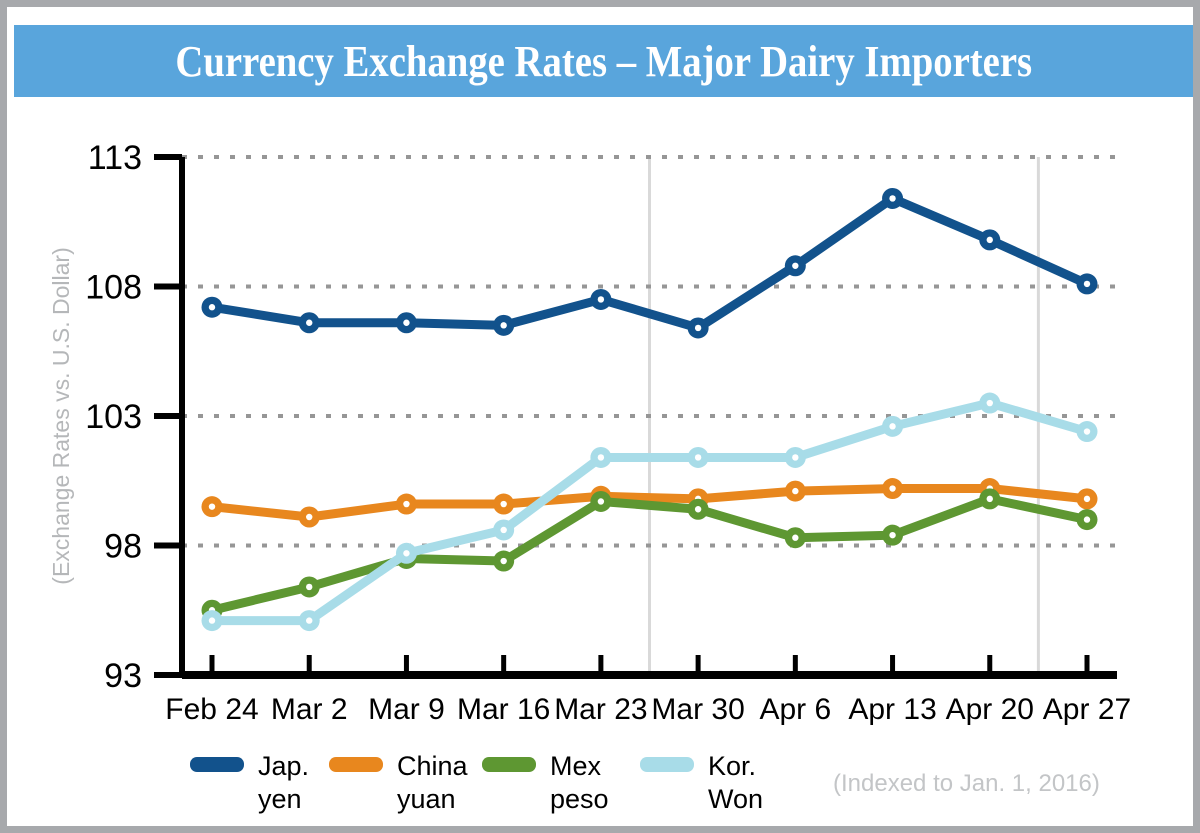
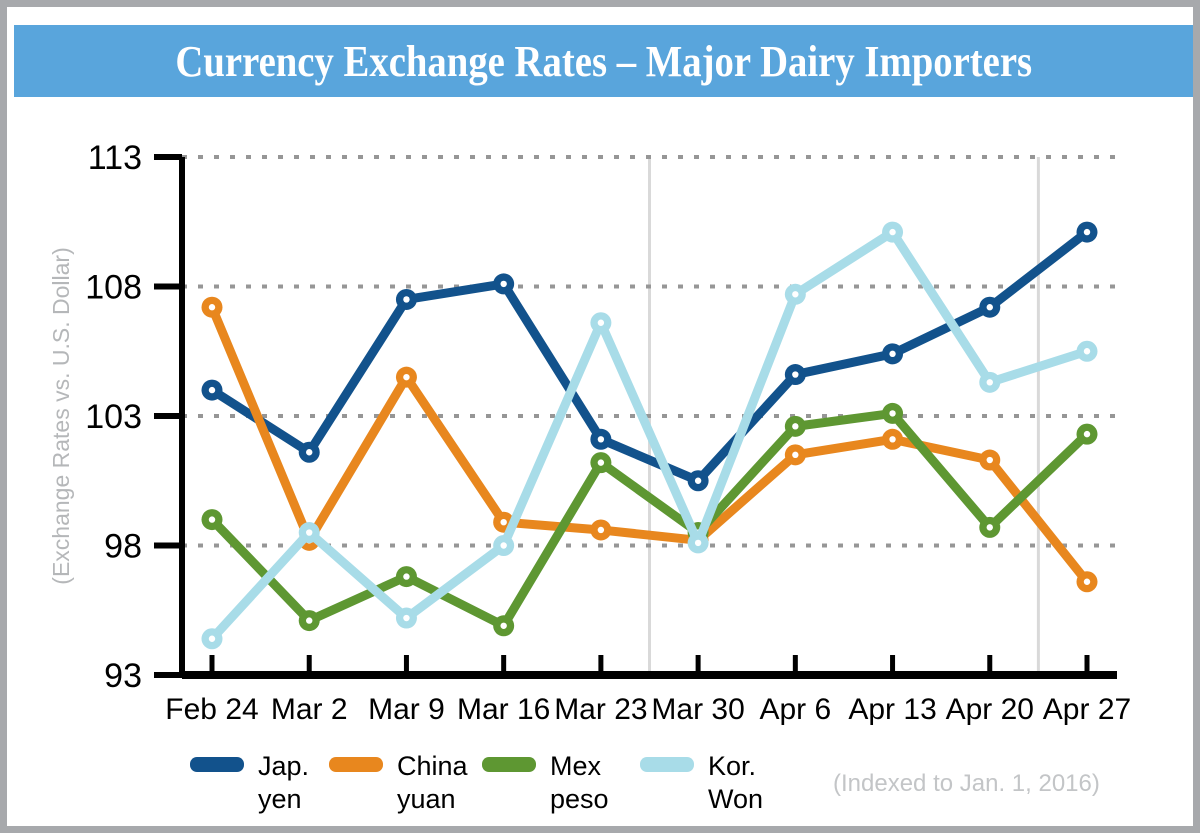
Jap. yen/Feb 24: 107.2 -> 104.0
China yuan/Feb 24: 99.5 -> 107.2
Mex peso/Feb 24: 95.5 -> 99.0
Kor. Won/Feb 24: 95.1 -> 94.4
Jap. yen/Mar 2: 106.6 -> 101.6
China yuan/Mar 2: 99.1 -> 98.2
Mex peso/Mar 2: 96.4 -> 95.1
Kor. Won/Mar 2: 95.1 -> 98.5
Jap. yen/Mar 9: 106.6 -> 107.5
China yuan/Mar 9: 99.6 -> 104.5
Mex peso/Mar 9: 97.5 -> 96.8
Kor. Won/Mar 9: 97.7 -> 95.2
Jap. yen/Mar 16: 106.5 -> 108.1
China yuan/Mar 16: 99.6 -> 98.9
Mex peso/Mar 16: 97.4 -> 94.9
Kor. Won/Mar 16: 98.6 -> 98.0
Jap. yen/Mar 23: 107.5 -> 102.1
China yuan/Mar 23: 99.9 -> 98.6
Mex peso/Mar 23: 99.7 -> 101.2
Kor. Won/Mar 23: 101.4 -> 106.6
Jap. yen/Mar 30: 106.4 -> 100.5
China yuan/Mar 30: 99.8 -> 98.2
Mex peso/Mar 30: 99.4 -> 98.5
Kor. Won/Mar 30: 101.4 -> 98.1
Jap. yen/Apr 6: 108.8 -> 104.6
China yuan/Apr 6: 100.1 -> 101.5
Mex peso/Apr 6: 98.3 -> 102.6
Kor. Won/Apr 6: 101.4 -> 107.7
Jap. yen/Apr 13: 111.4 -> 105.4
China yuan/Apr 13: 100.2 -> 102.1
Mex peso/Apr 13: 98.4 -> 103.1
Kor. Won/Apr 13: 102.6 -> 110.1
Jap. yen/Apr 20: 109.8 -> 107.2
China yuan/Apr 20: 100.2 -> 101.3
Mex peso/Apr 20: 99.8 -> 98.7
Kor. Won/Apr 20: 103.5 -> 104.3
Jap. yen/Apr 27: 108.1 -> 110.1
China yuan/Apr 27: 99.8 -> 96.6
Mex peso/Apr 27: 99.0 -> 102.3
Kor. Won/Apr 27: 102.4 -> 105.5
